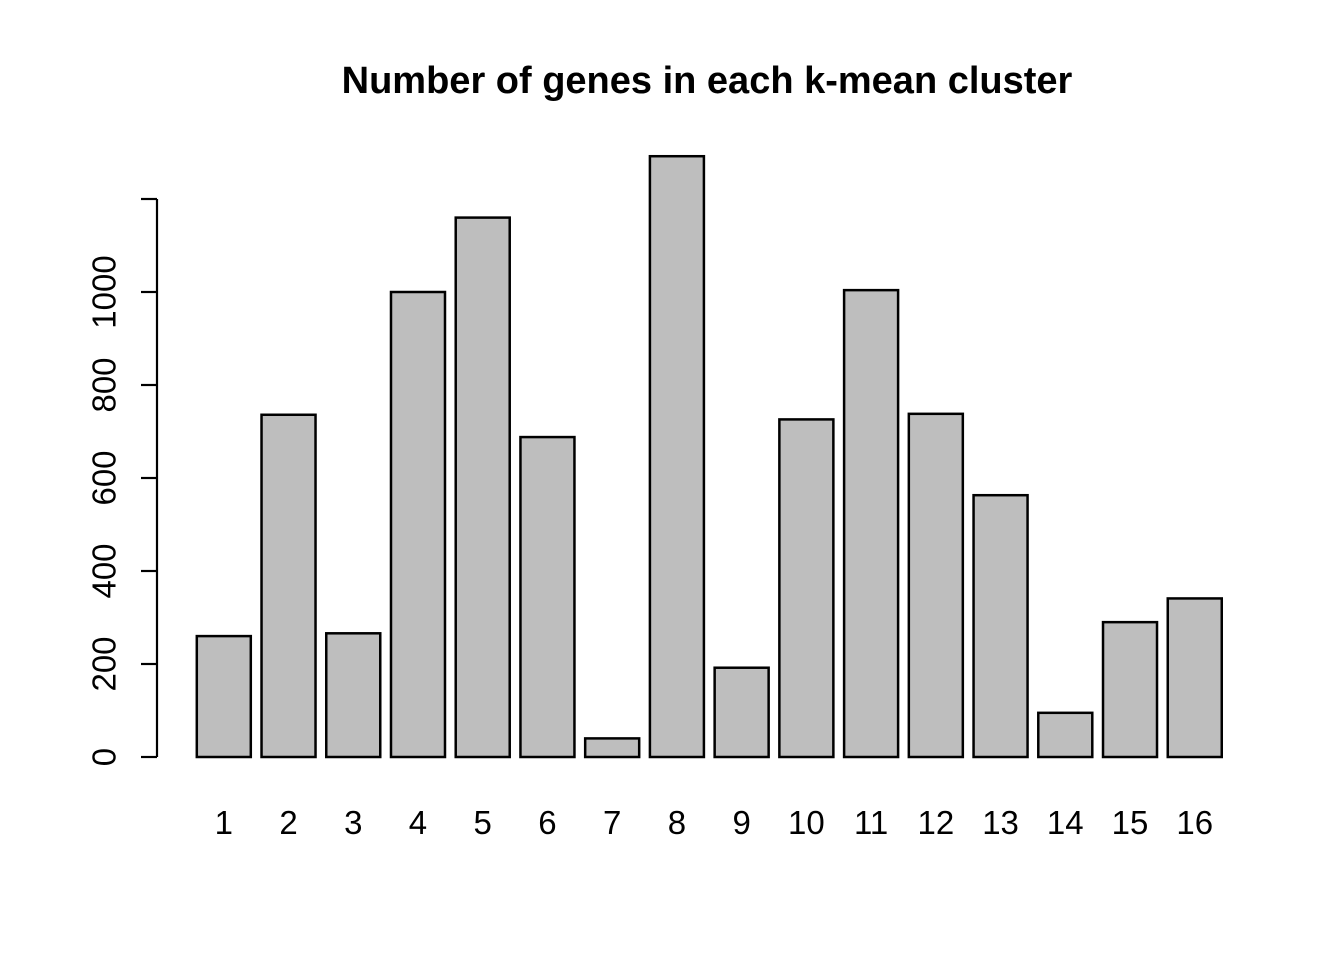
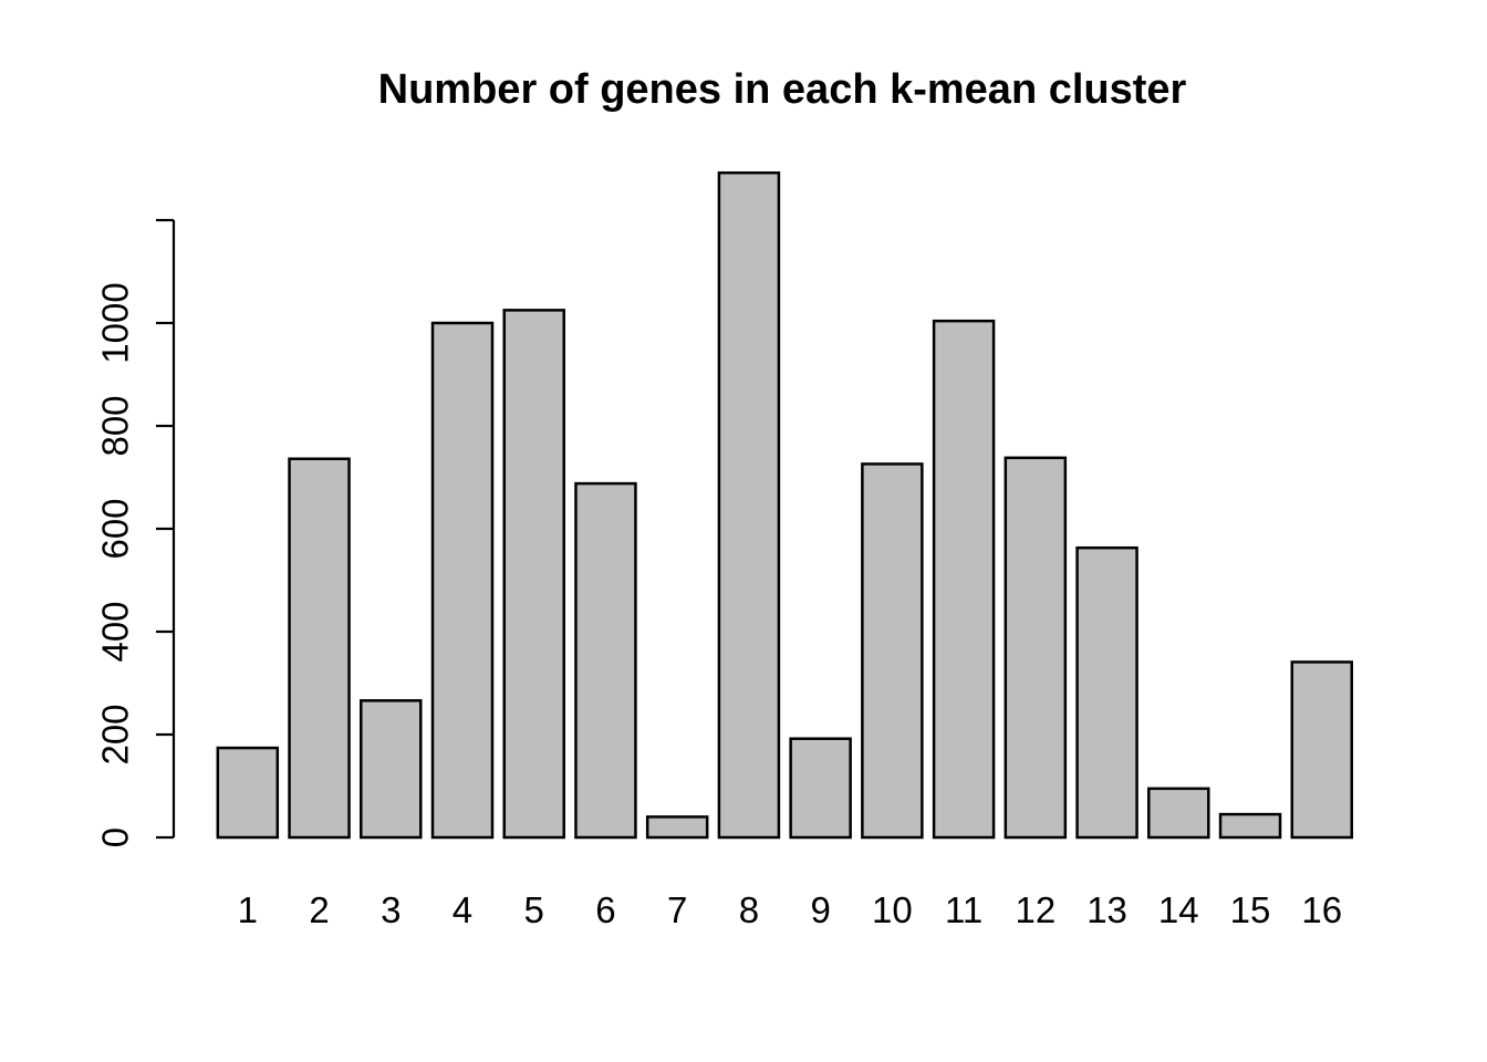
1: 260 -> 170
5: 1160 -> 1020
15: 290 -> 40
